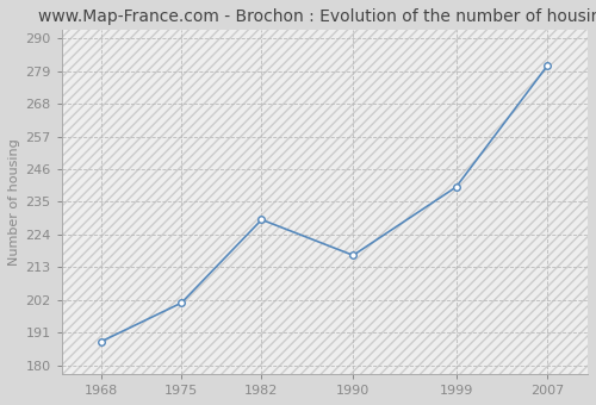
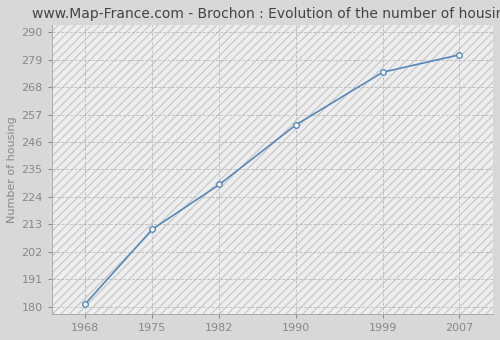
1968: 188 -> 181
1975: 201 -> 211
1990: 217 -> 253
1999: 240 -> 274
